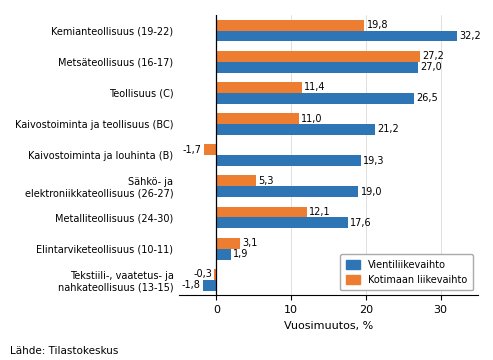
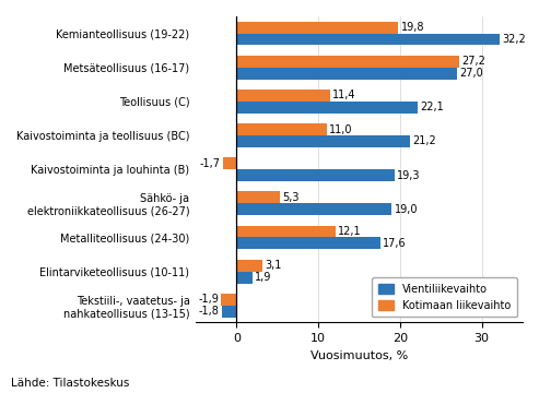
Vientiliikevaihto/Teollisuus (C): 26,5 -> 22,1
Kotimaan liikevaihto/Tekstiili-, vaatetus- ja nahkateollisuus (13-15): -0,3 -> -1,9
